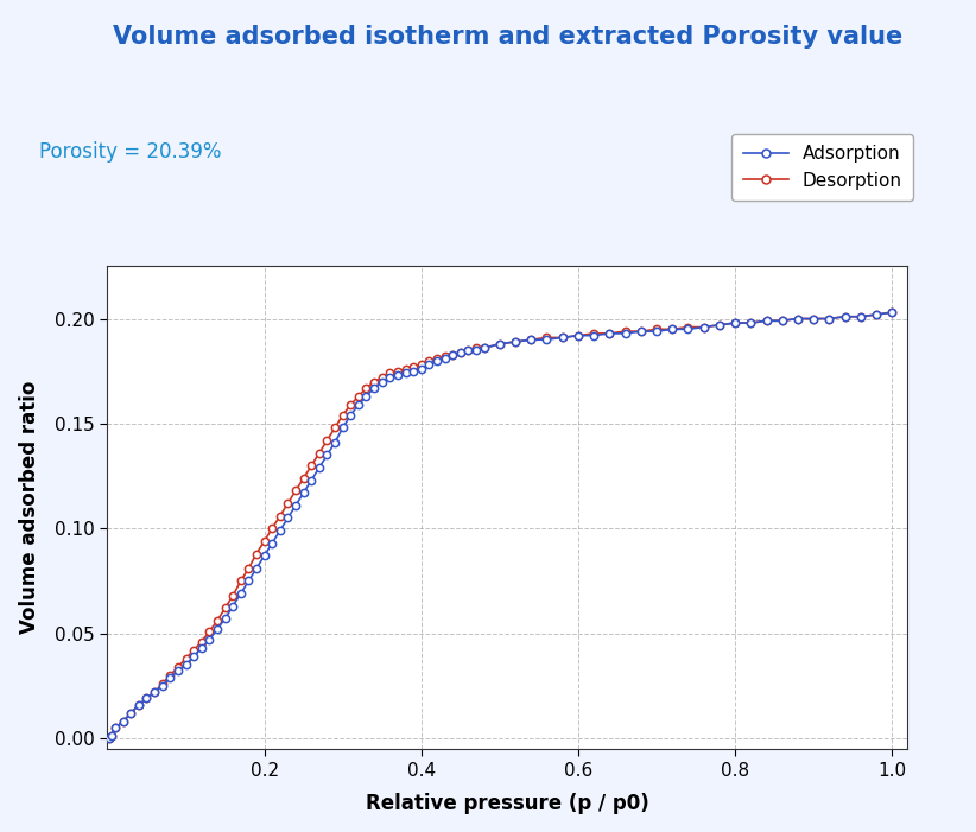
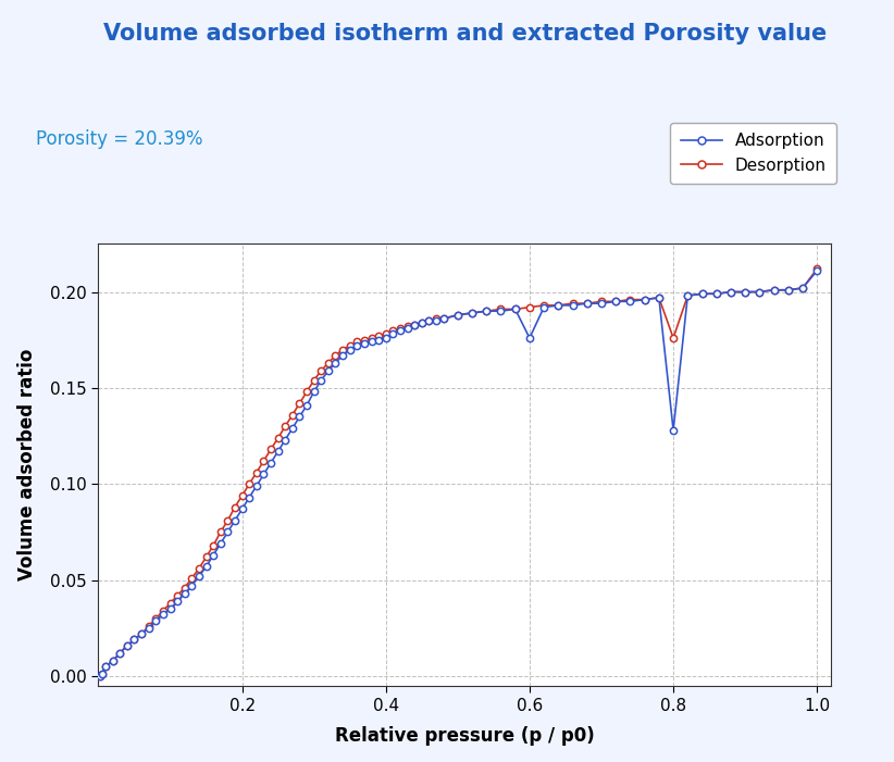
Adsorption/0.6: 0.192 -> 0.176
Adsorption/0.8: 0.198 -> 0.128
Desorption/0.8: 0.198 -> 0.176
Adsorption/1.0: 0.203 -> 0.211
Desorption/1.0: 0.203 -> 0.212
